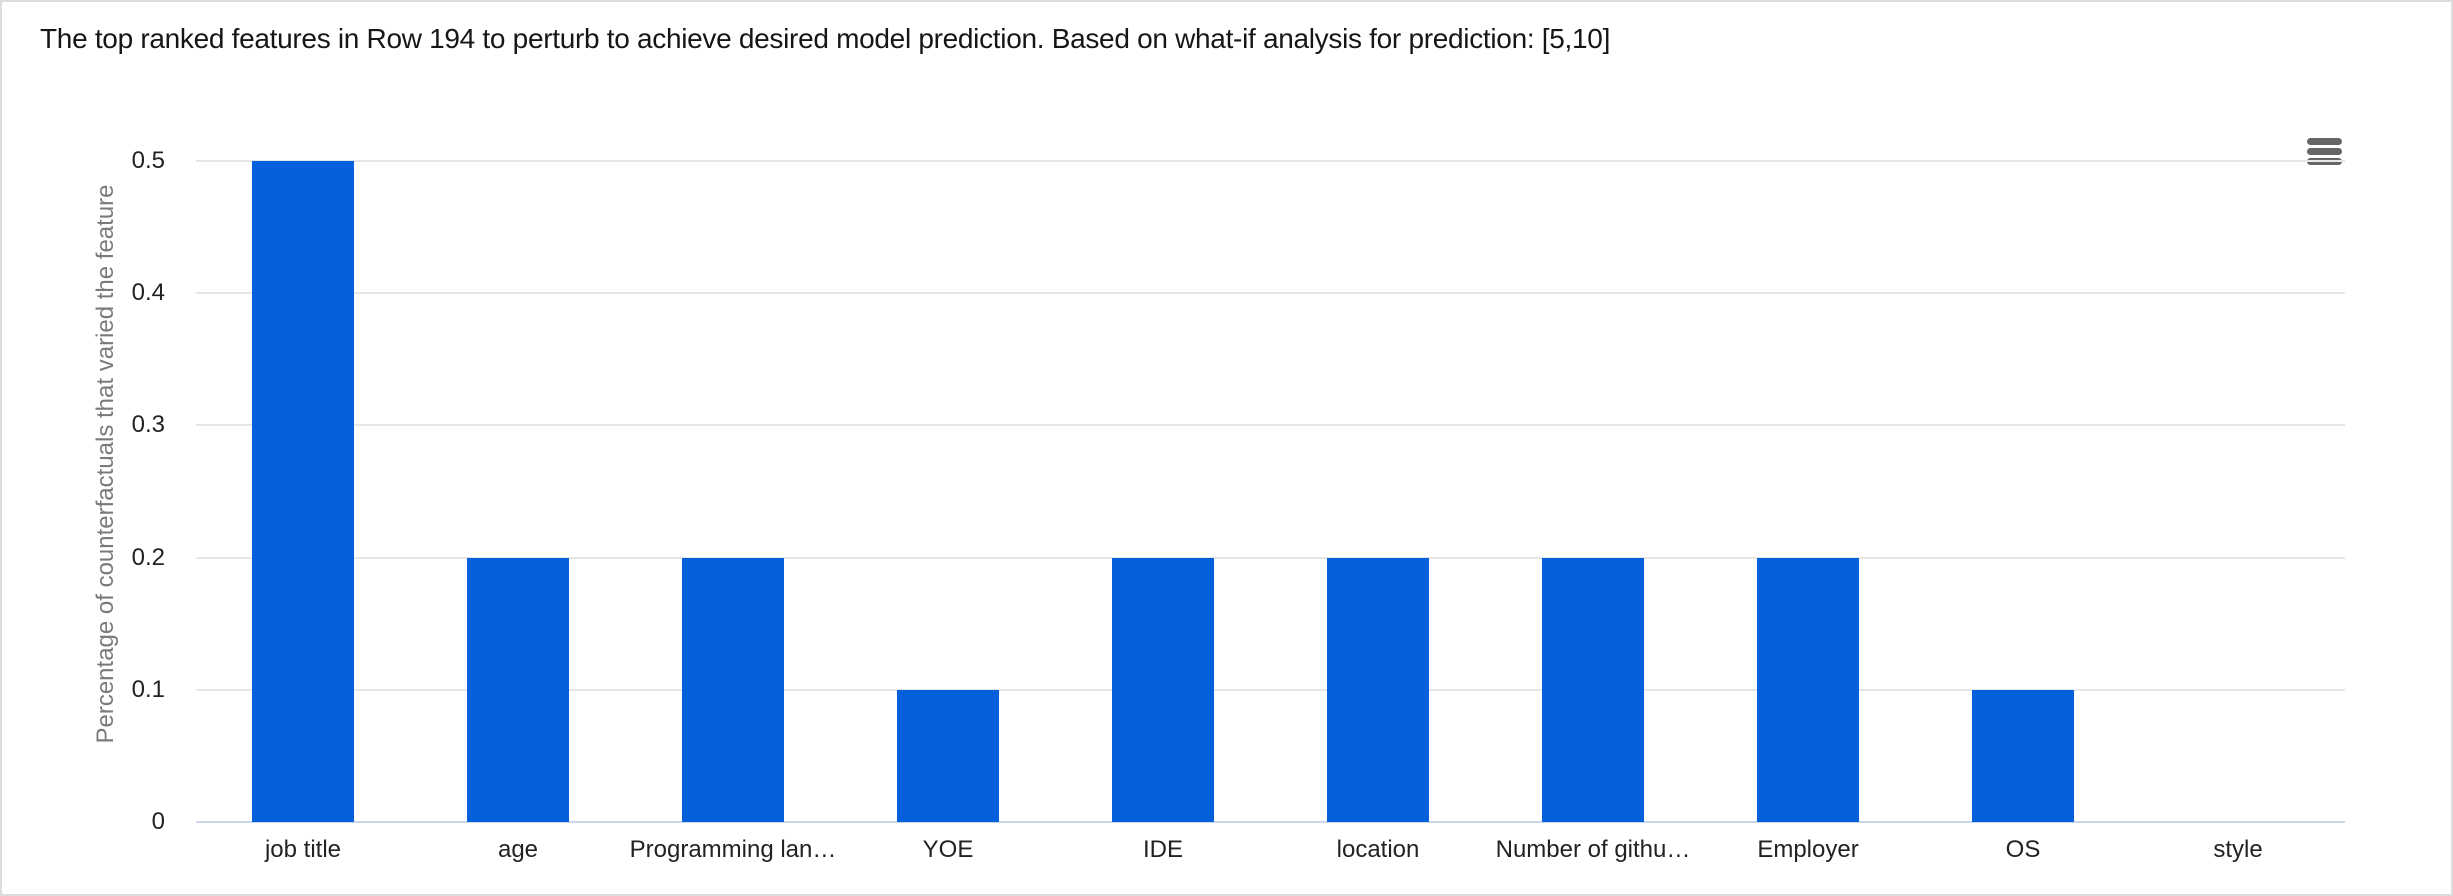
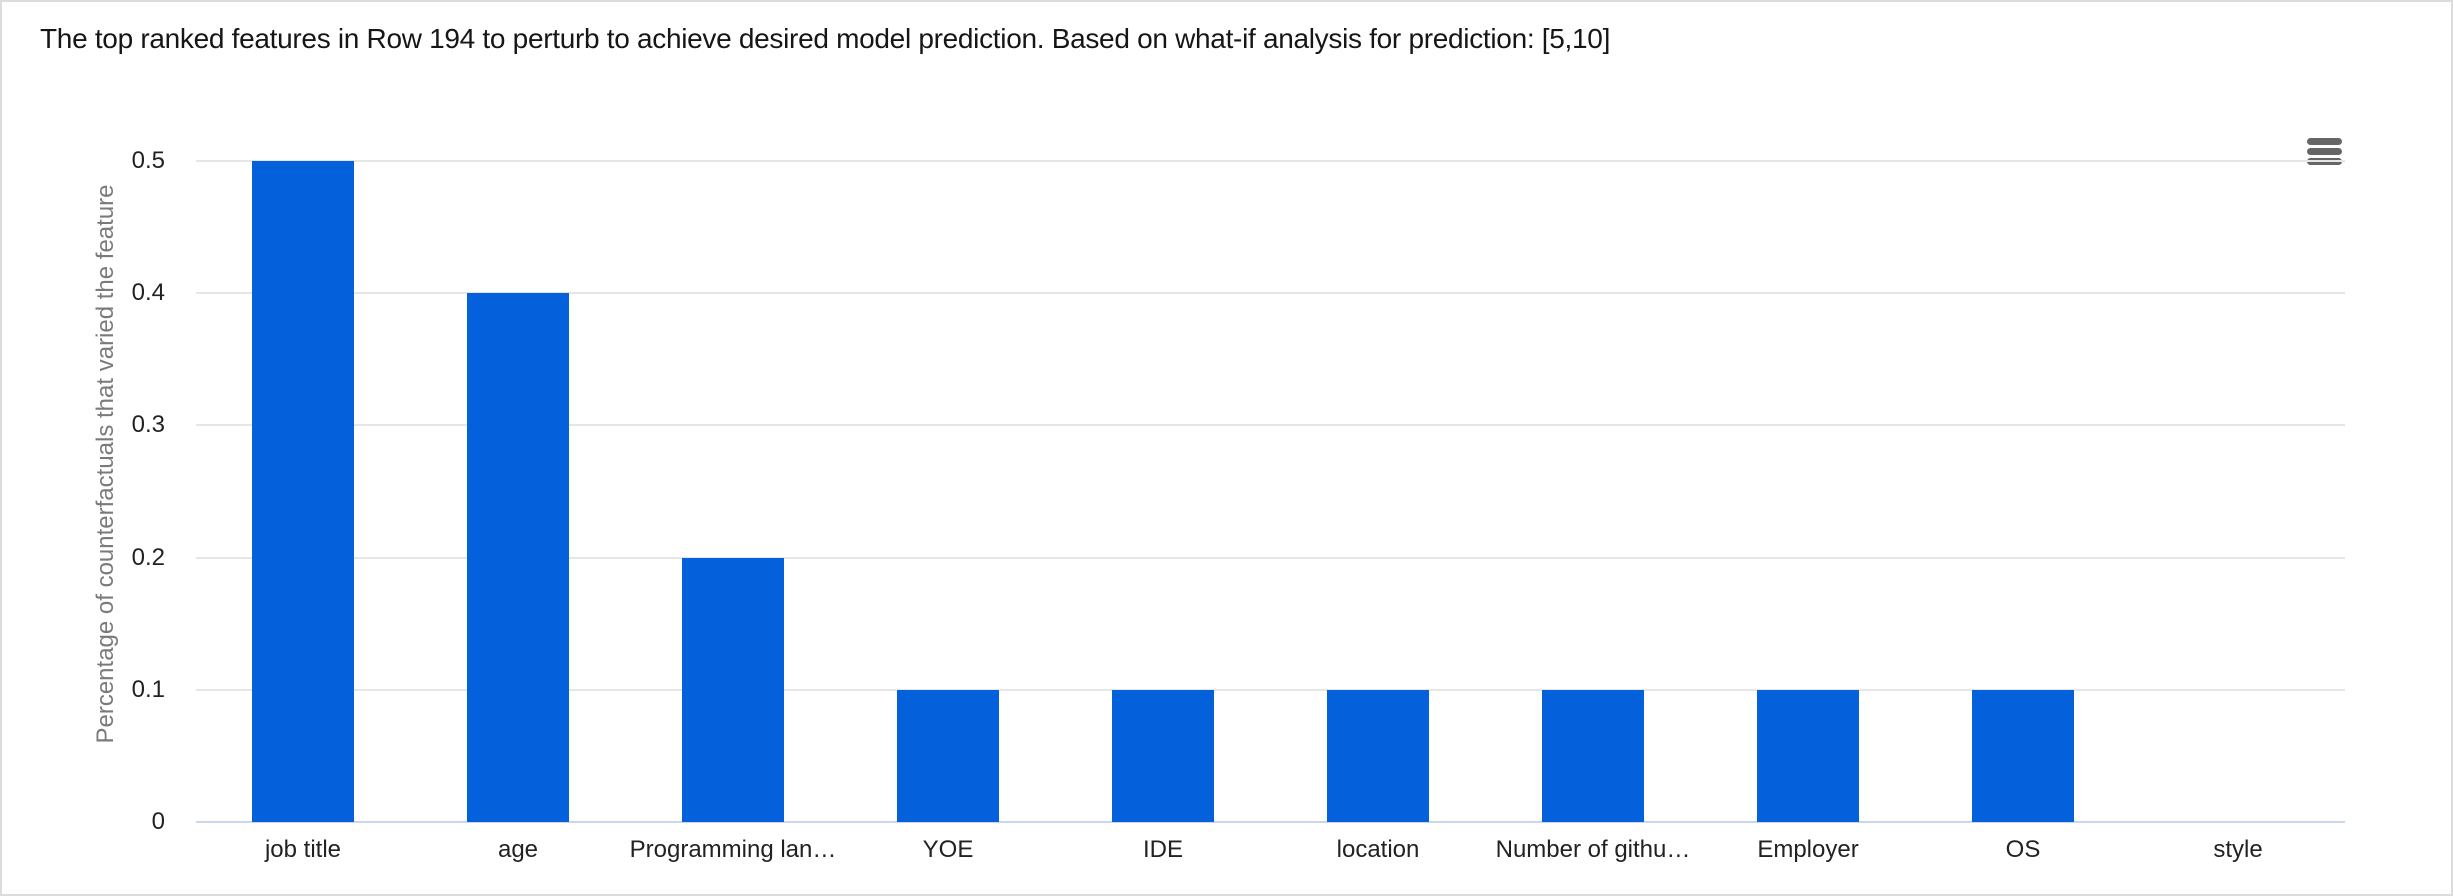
age: 0.2 -> 0.4
IDE: 0.2 -> 0.1
location: 0.2 -> 0.1
Number of githu…: 0.2 -> 0.1
Employer: 0.2 -> 0.1
